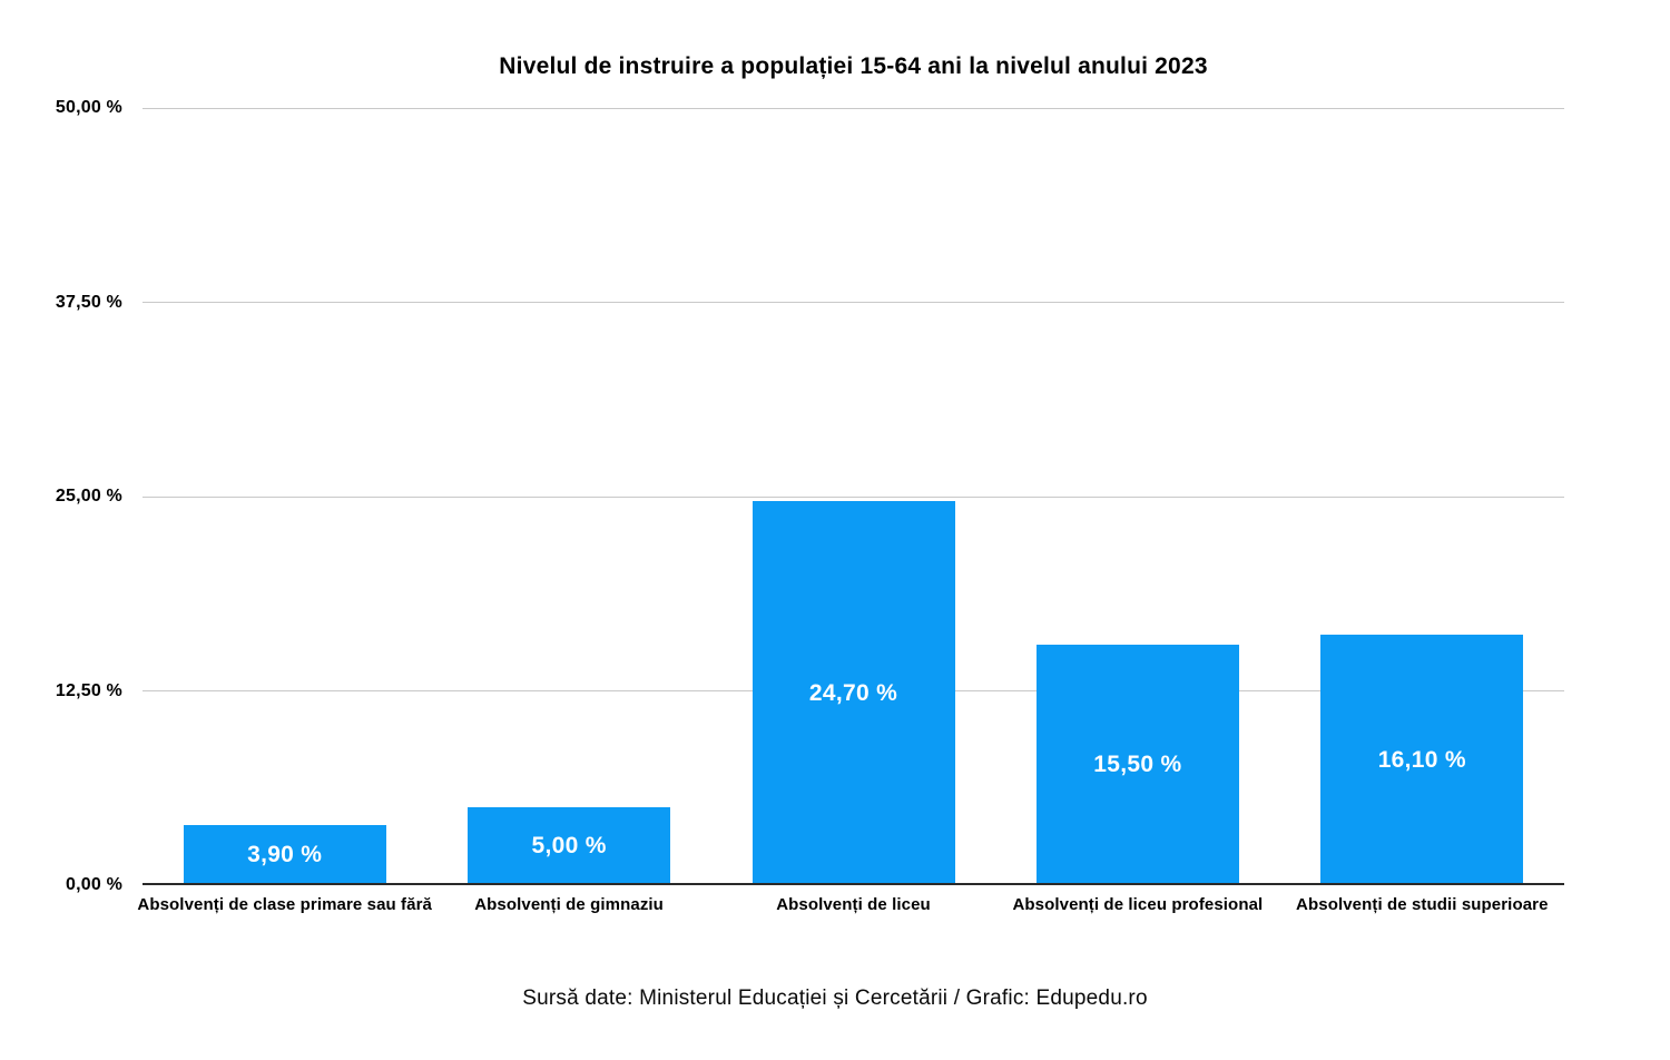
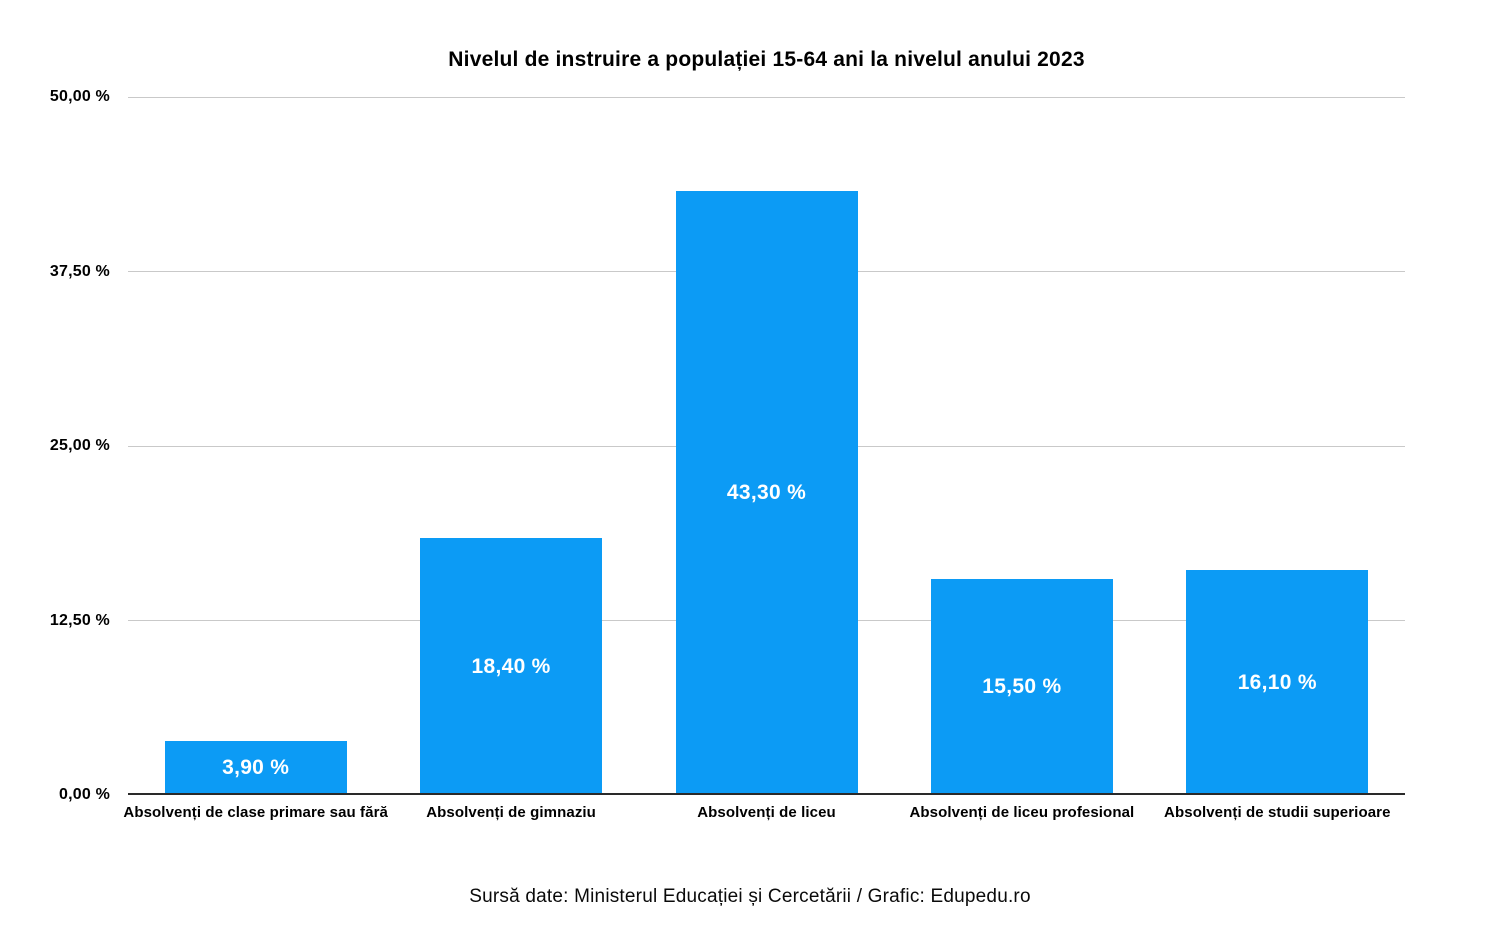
Absolvenți de gimnaziu: 5,00 -> 18,40
Absolvenți de liceu: 24,70 -> 43,30
